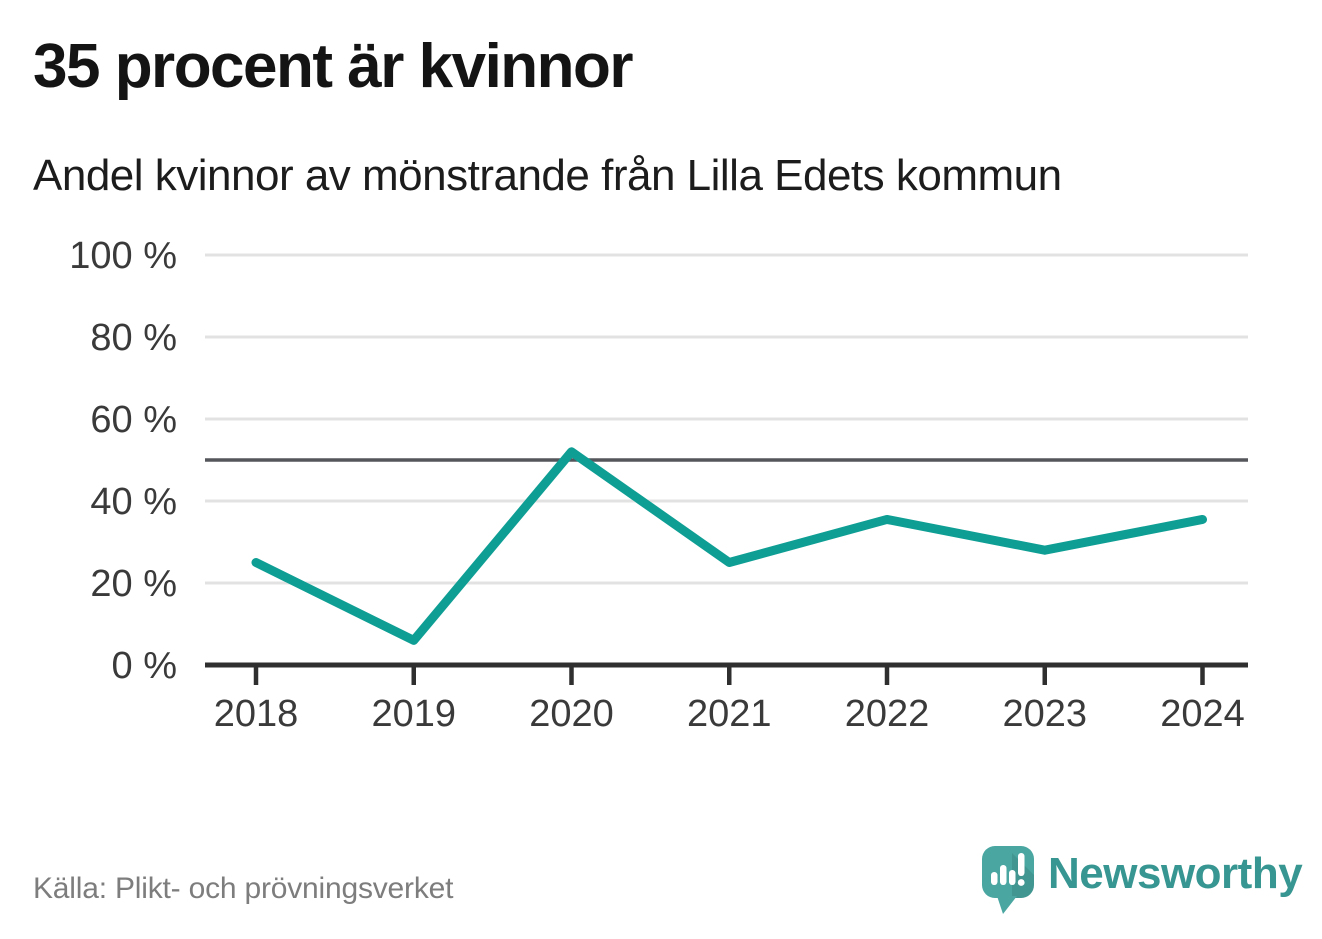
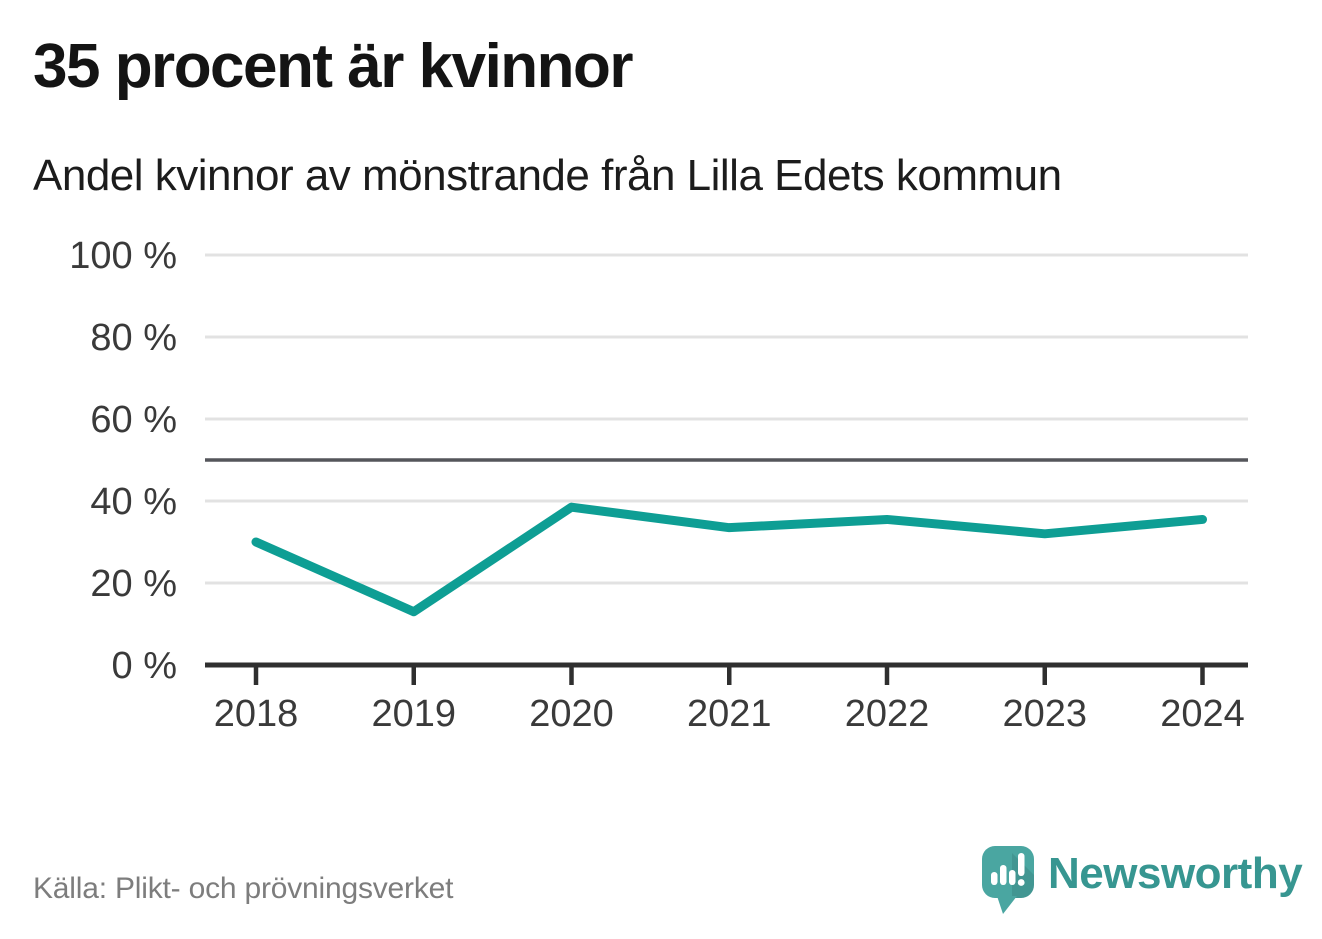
2018: 25% -> 30%
2019: 6% -> 13%
2020: 52% -> 38%
2021: 25% -> 34%
2023: 28% -> 32%
